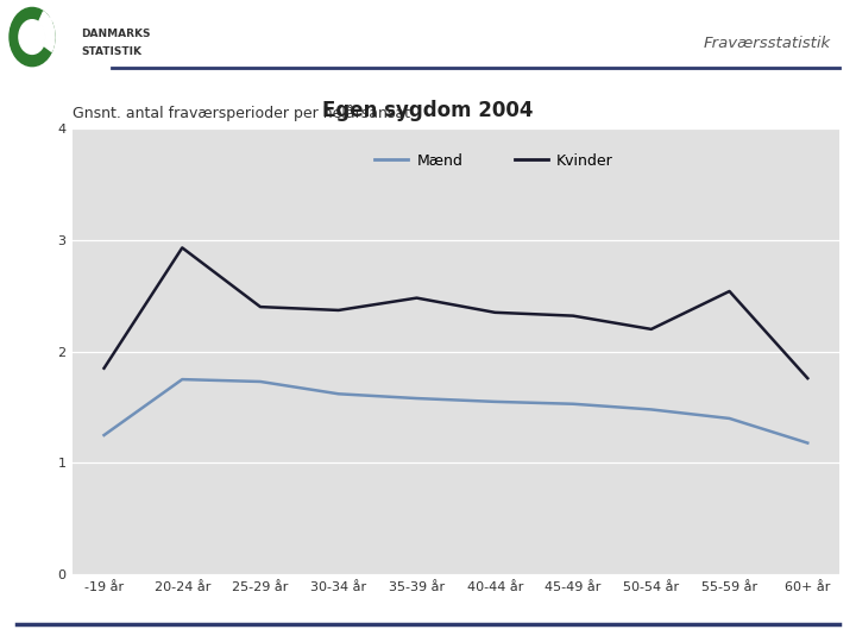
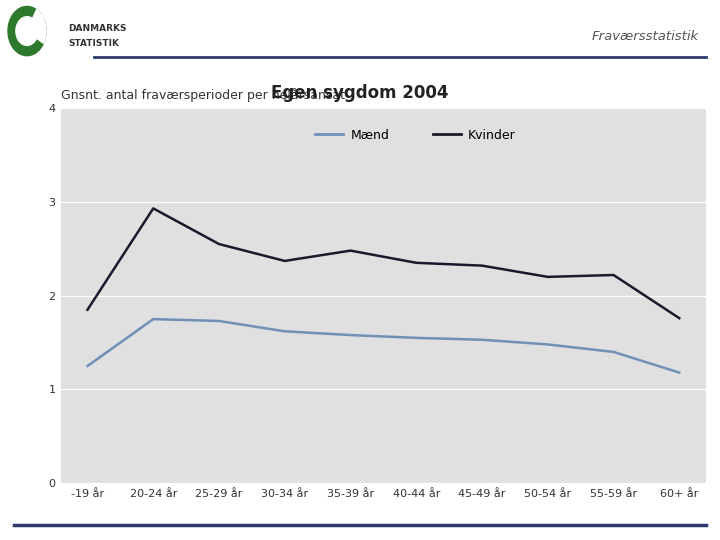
Kvinder/25-29 år: 2.40 -> 2.55
Kvinder/55-59 år: 2.54 -> 2.22
